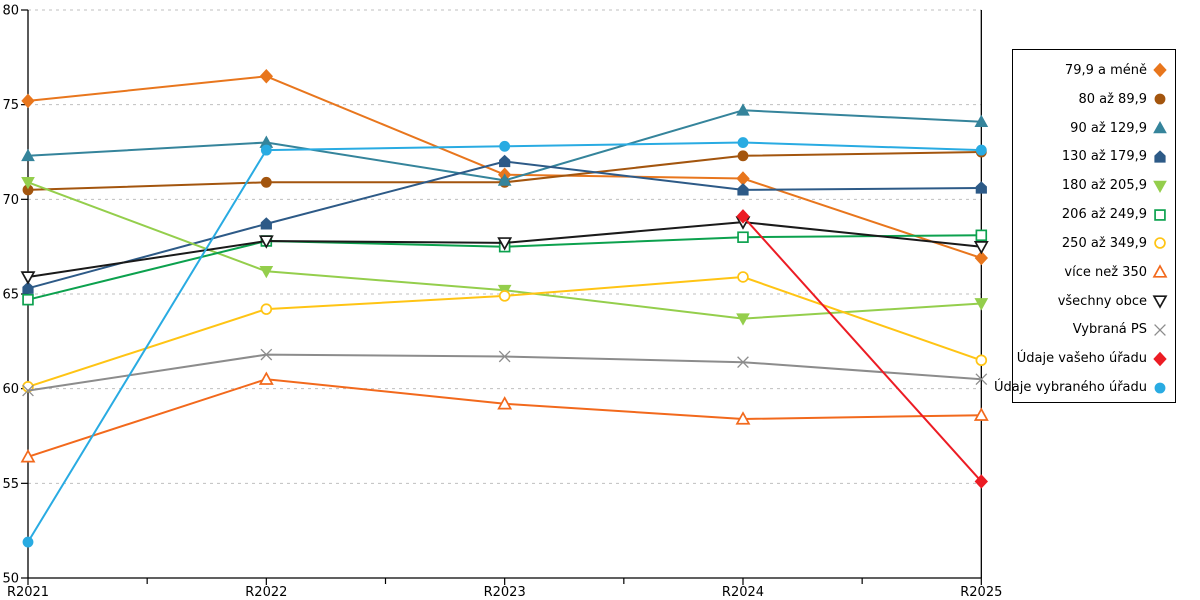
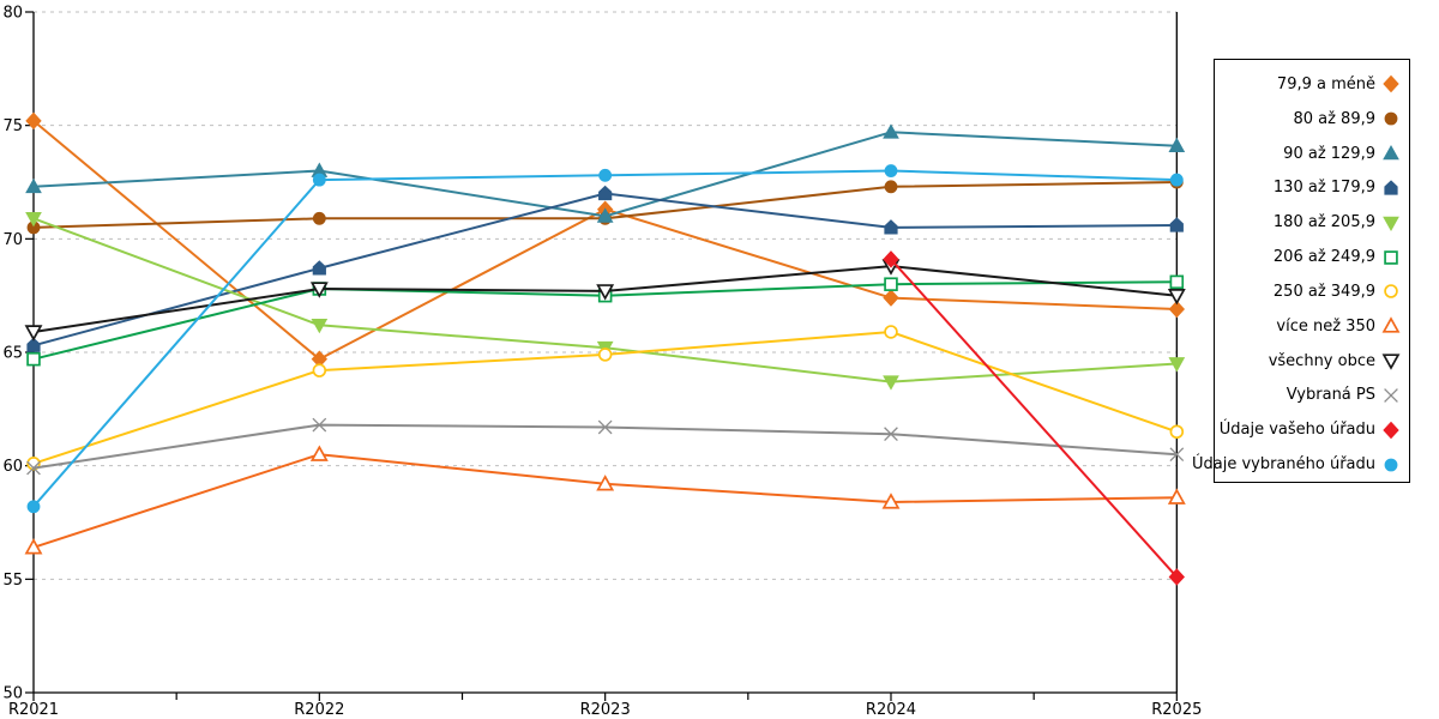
Údaje vybraného úřadu/R2021: 51.9 -> 58.2
79,9 a méně/R2022: 76.5 -> 64.7
79,9 a méně/R2024: 71.1 -> 67.4
